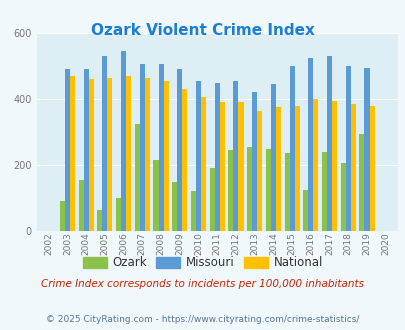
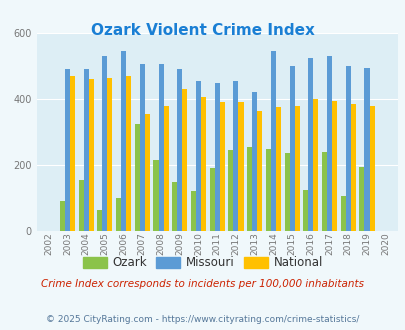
National/2007: 465 -> 355
National/2008: 455 -> 380
Missouri/2014: 445 -> 545
Ozark/2018: 205 -> 105
Ozark/2019: 295 -> 195
